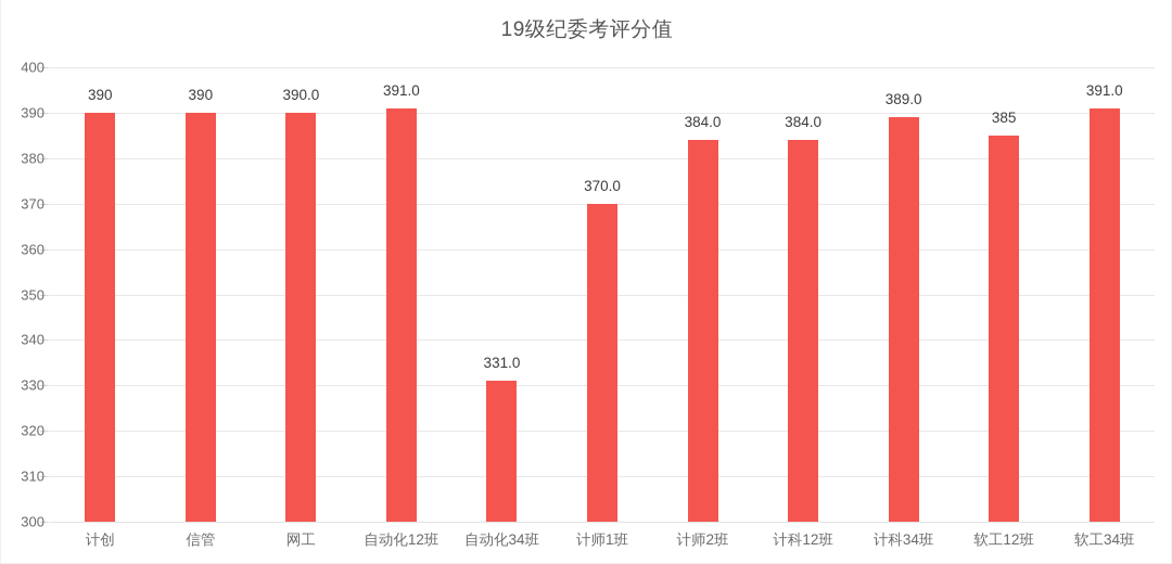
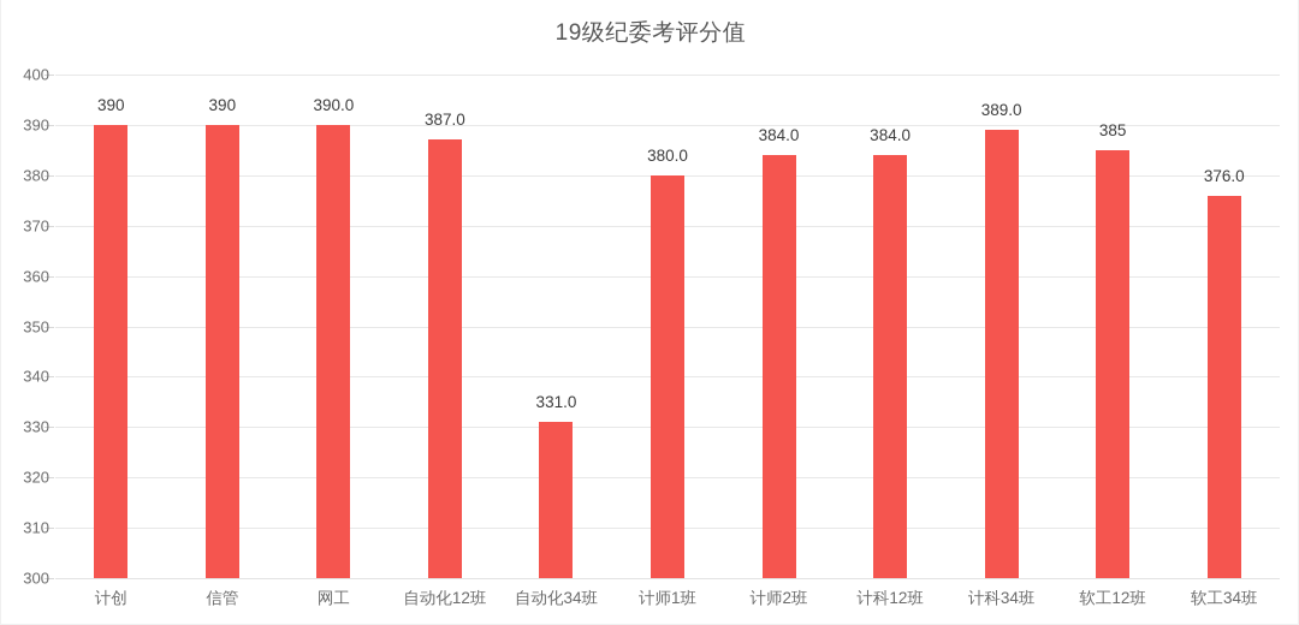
自动化12班: 391.0 -> 387.0
计师1班: 370.0 -> 380.0
软工34班: 391.0 -> 376.0
